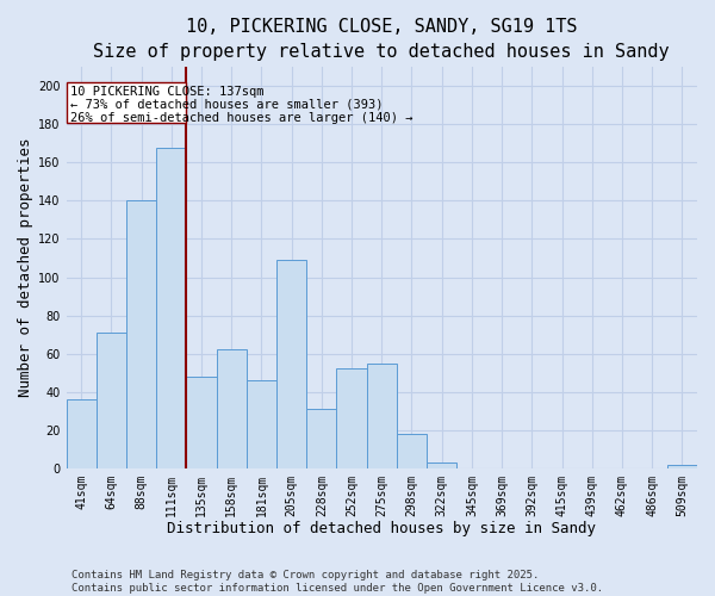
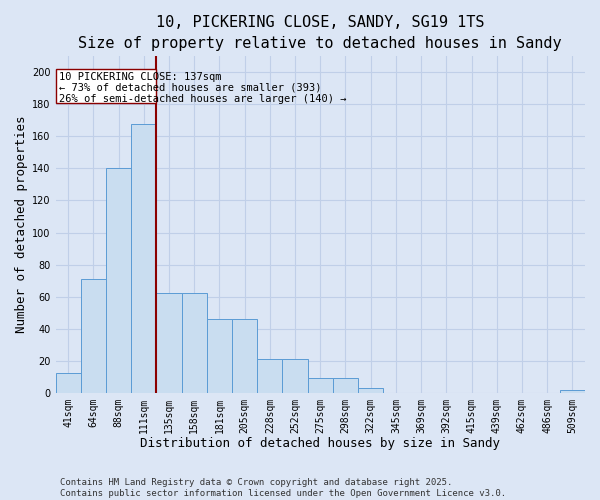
41sqm: 36 -> 12
135sqm: 48 -> 62
205sqm: 109 -> 46
228sqm: 31 -> 21
252sqm: 52 -> 21
275sqm: 55 -> 9
298sqm: 18 -> 9
